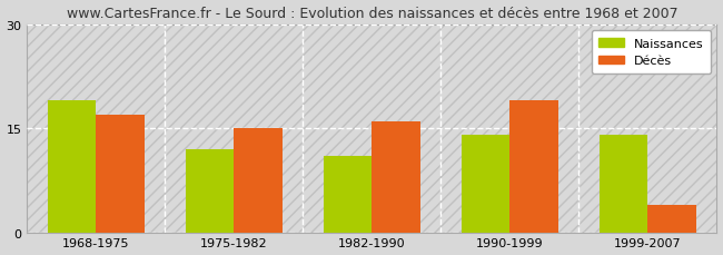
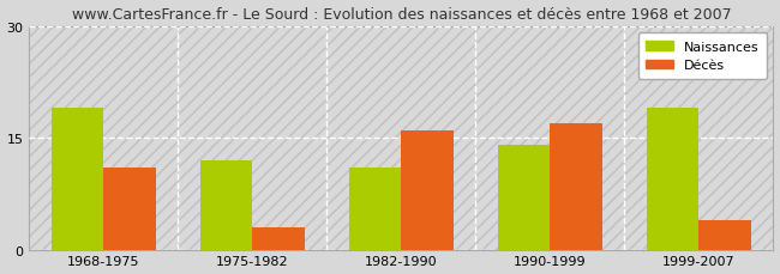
Décès/1968-1975: 17 -> 11
Décès/1975-1982: 15 -> 3
Décès/1990-1999: 19 -> 17
Naissances/1999-2007: 14 -> 19
